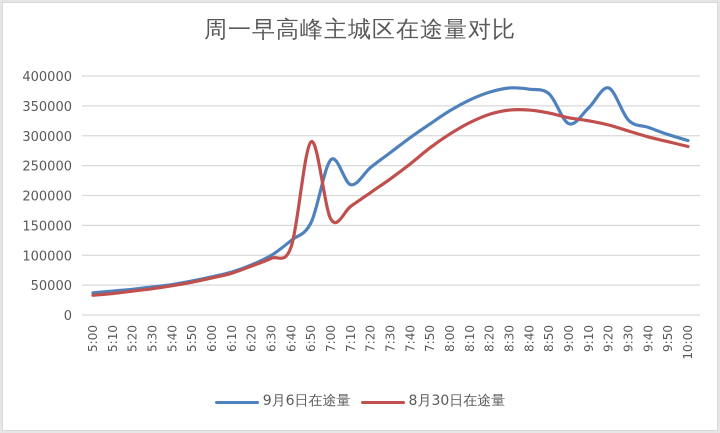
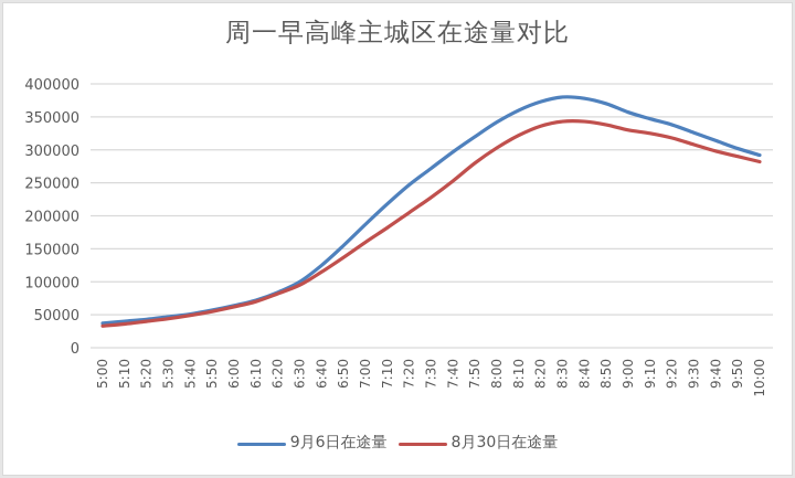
8月30日在途量/6:50: 290000 -> 140000
9月6日在途量/7:00: 260000 -> 190000
9月6日在途量/9:00: 320000 -> 360000
9月6日在途量/9:20: 380000 -> 340000
